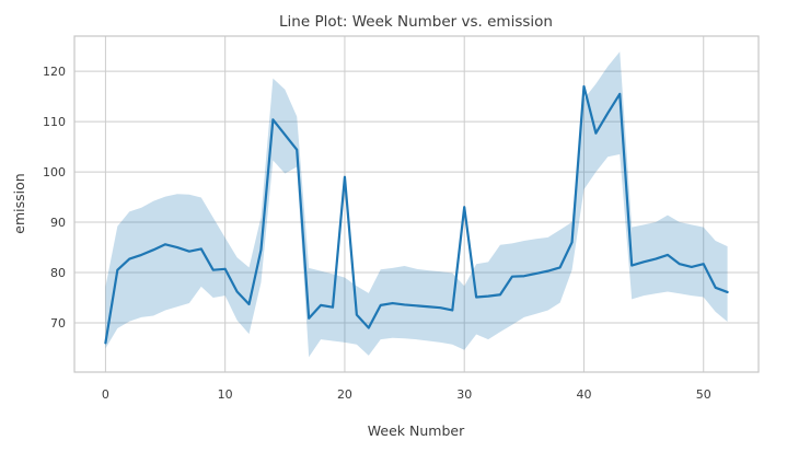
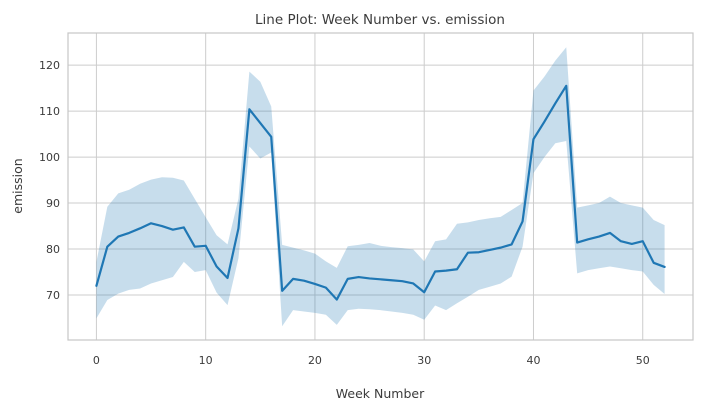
0: 66 -> 72
20: 99 -> 72
30: 93 -> 71
40: 117 -> 104
